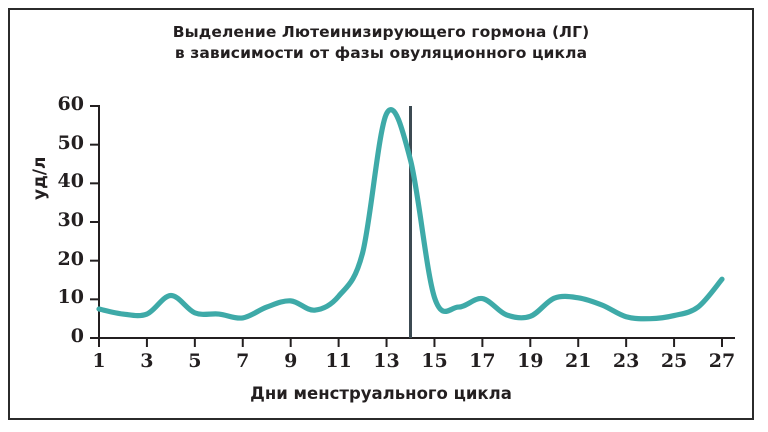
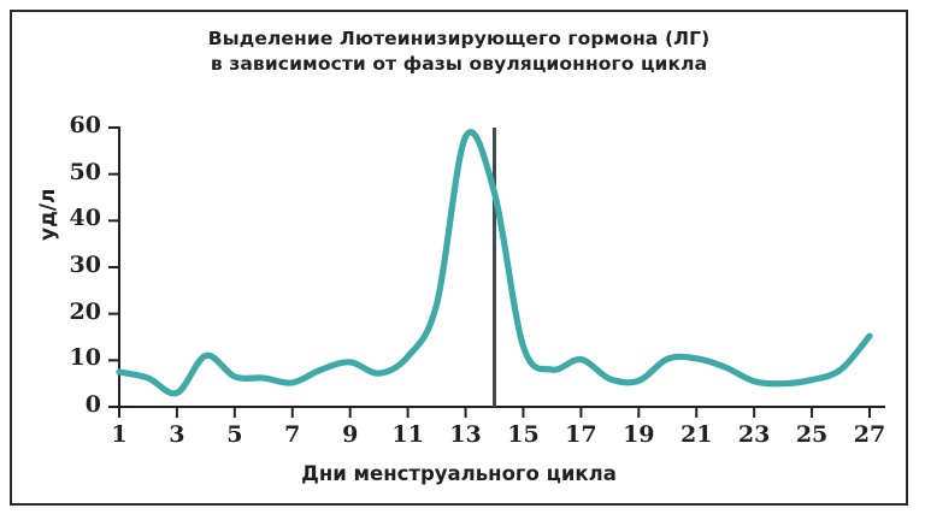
3: 6 -> 3
15: 10 -> 13
